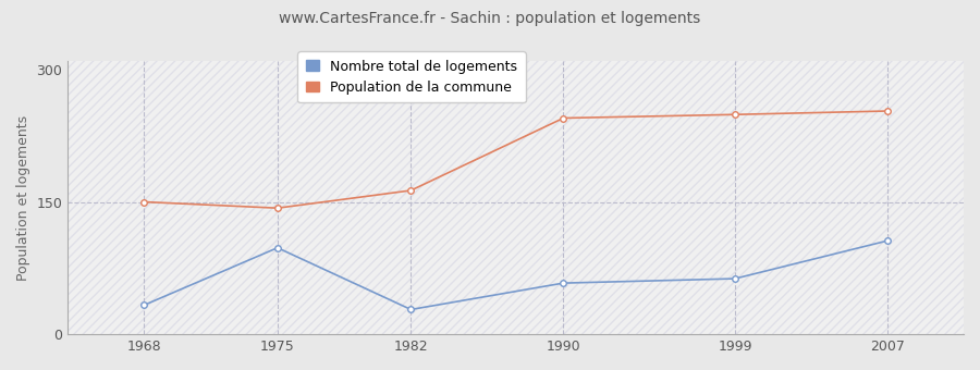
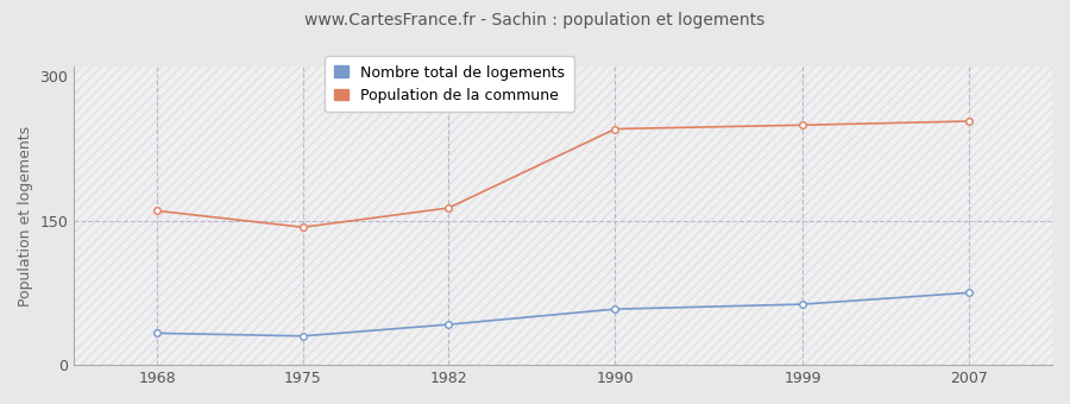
Population de la commune/1968: 150 -> 160
Nombre total de logements/1975: 98 -> 30
Nombre total de logements/1982: 28 -> 42
Nombre total de logements/2007: 106 -> 75
